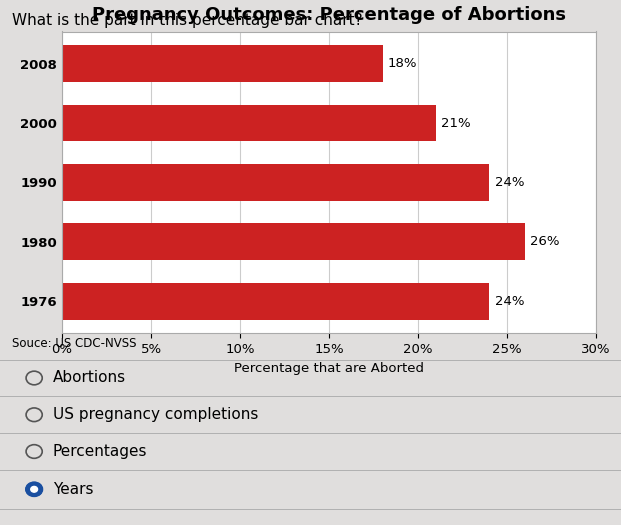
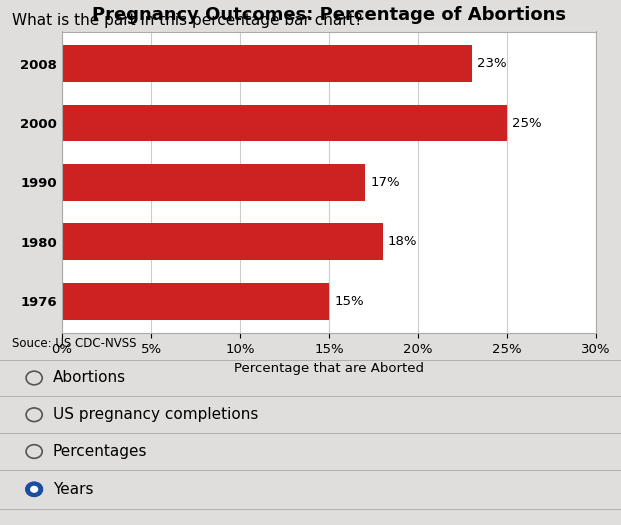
2008: 18% -> 23%
2000: 21% -> 25%
1990: 24% -> 17%
1980: 26% -> 18%
1976: 24% -> 15%
